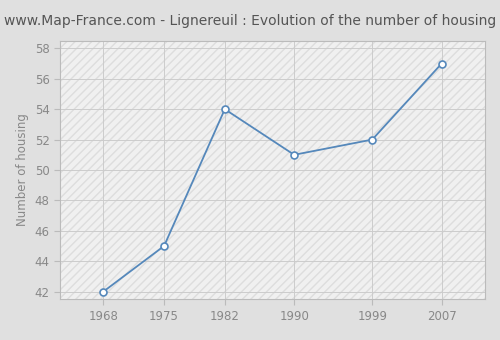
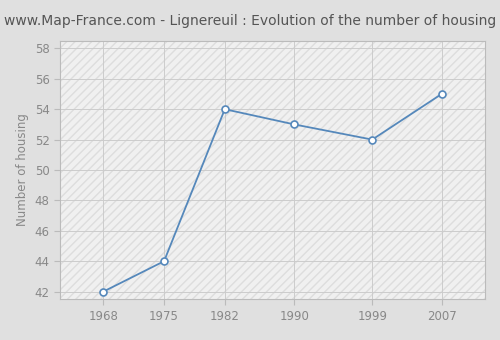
1975: 45 -> 44
1990: 51 -> 53
2007: 57 -> 55
